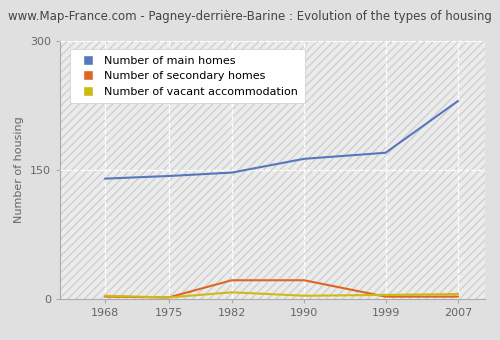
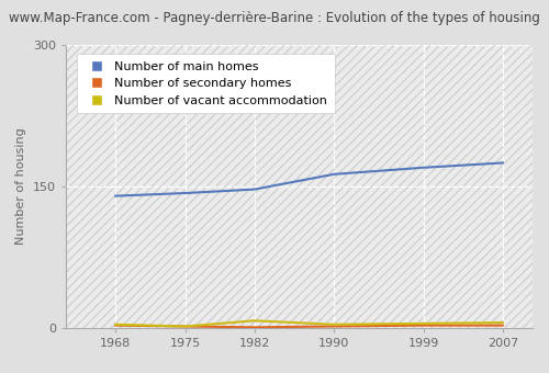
Number of secondary homes/1982: 22 -> 1
Number of secondary homes/1990: 22 -> 2
Number of main homes/2007: 230 -> 175
